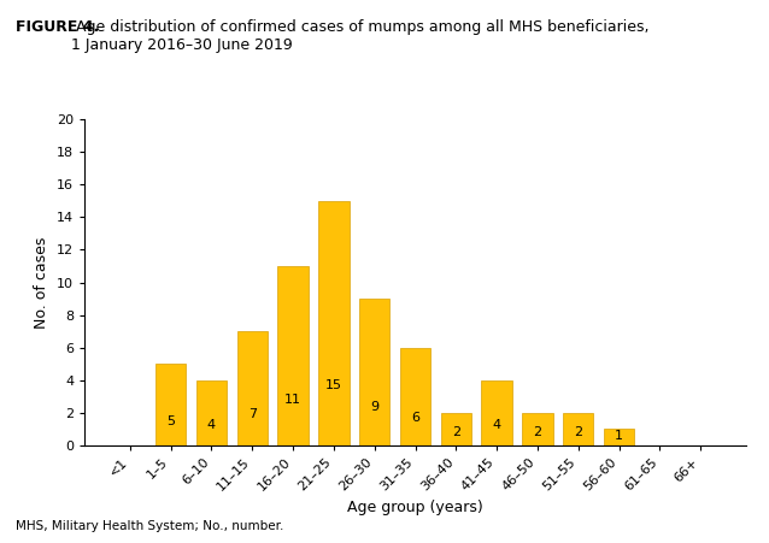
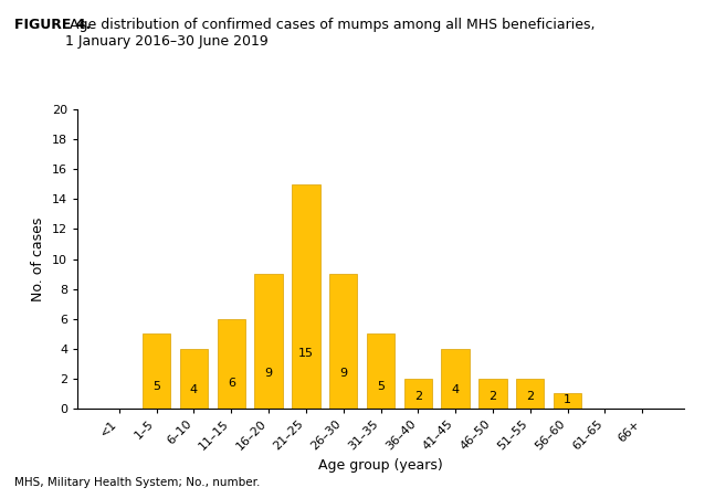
11–15: 7 -> 6
16–20: 11 -> 9
31–35: 6 -> 5
